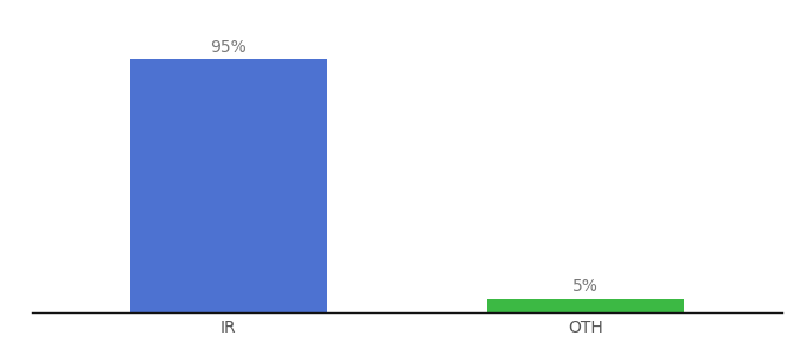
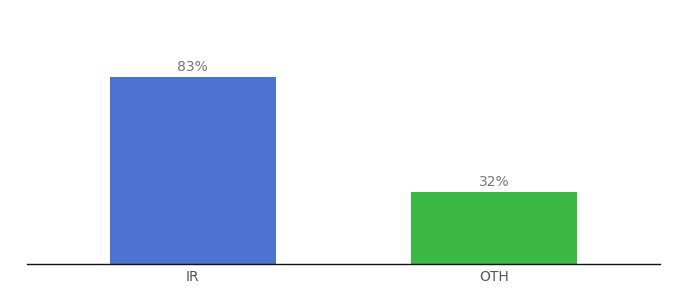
IR: 95% -> 83%
OTH: 5% -> 32%
